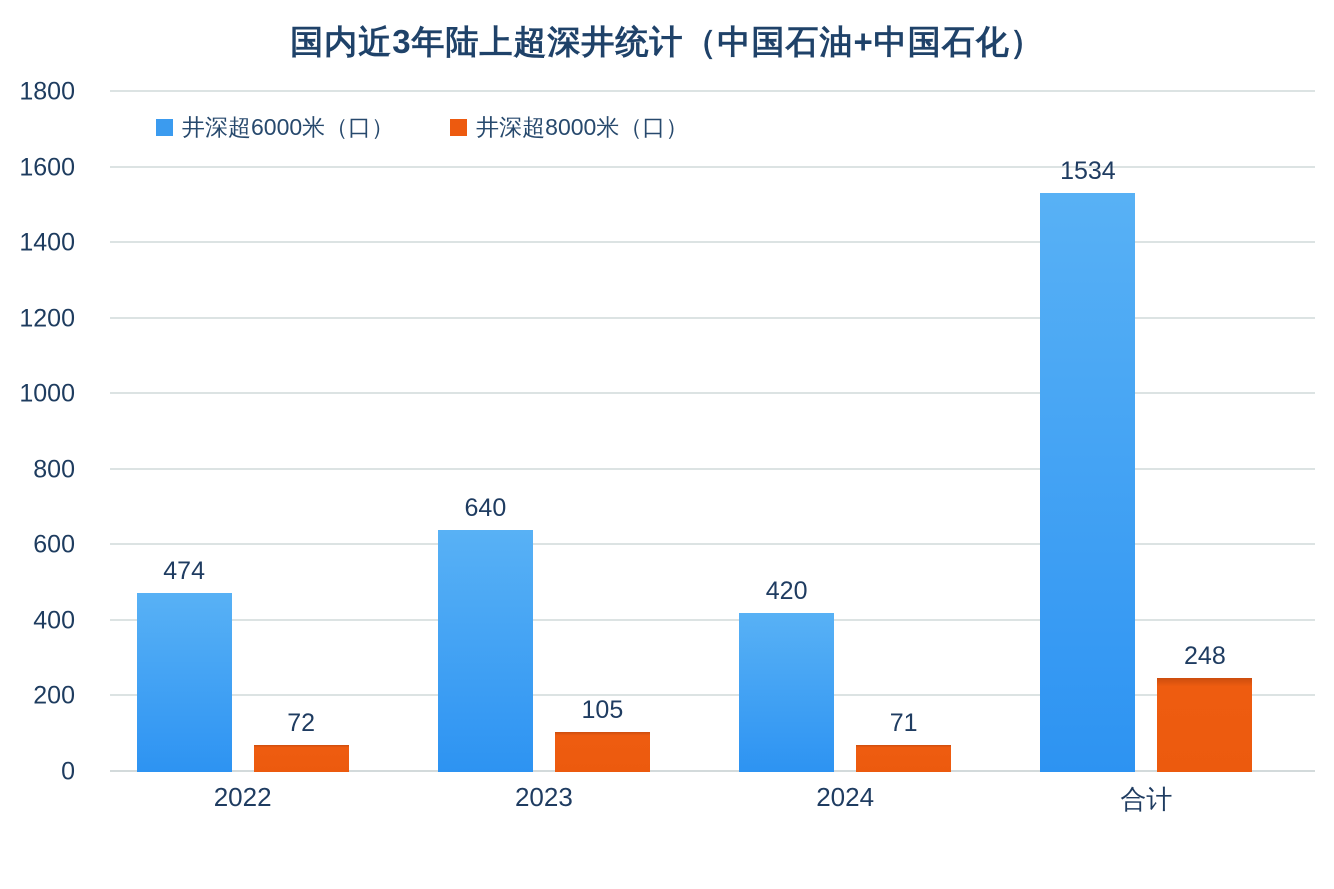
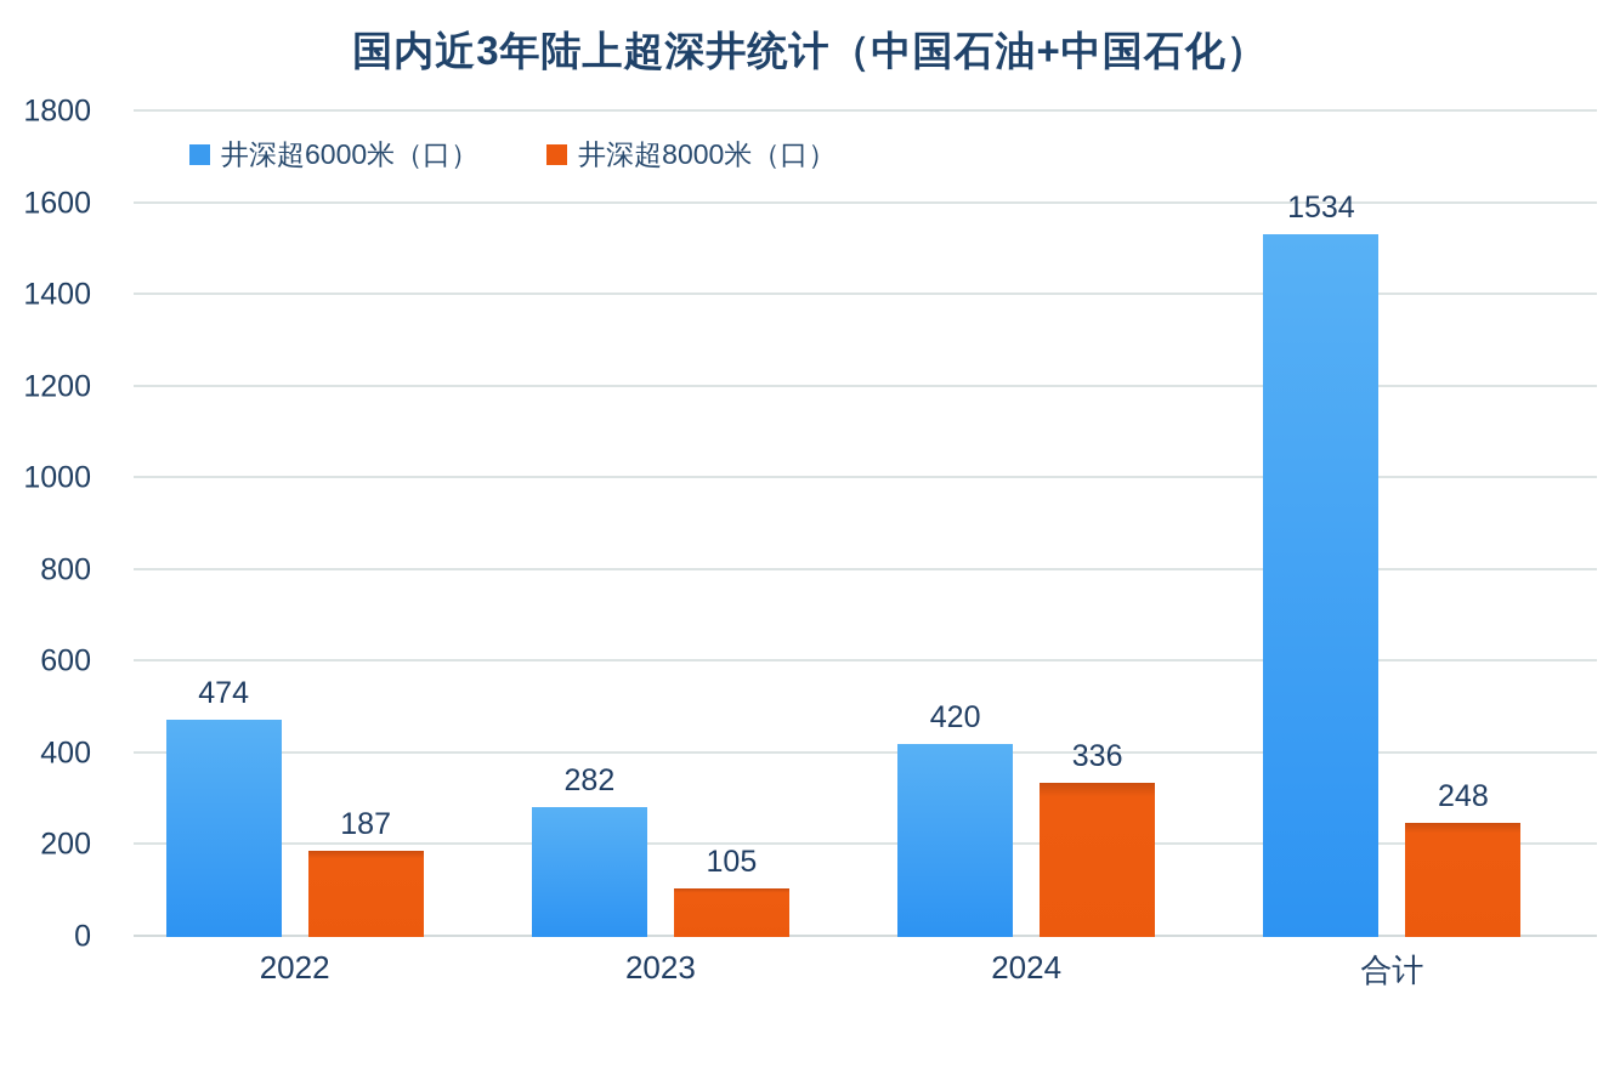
井深超8000米（口）/2022: 72 -> 187
井深超6000米（口）/2023: 640 -> 282
井深超8000米（口）/2024: 71 -> 336
